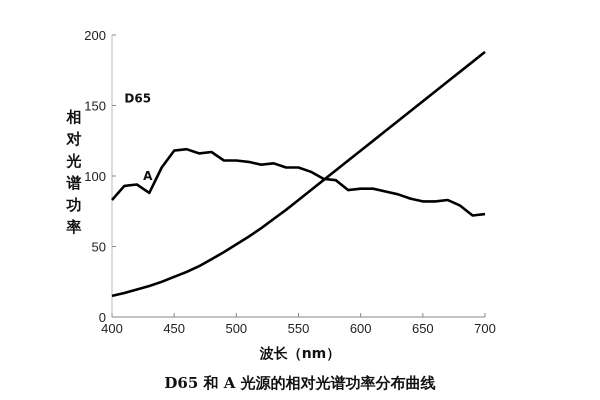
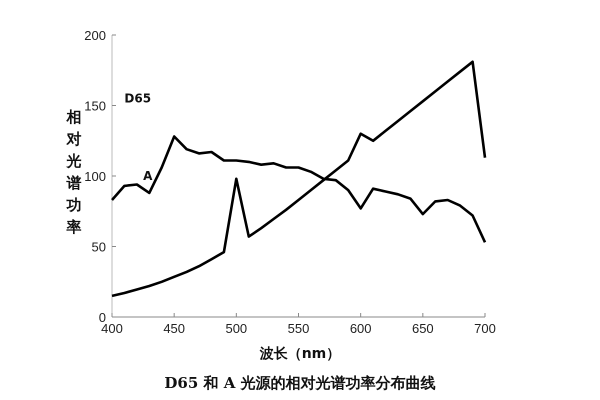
A/450: 118 -> 128
D65/500: 52 -> 98
A/600: 91 -> 77
D65/600: 118 -> 130
A/650: 82 -> 73
A/700: 73 -> 53
D65/700: 188 -> 113
